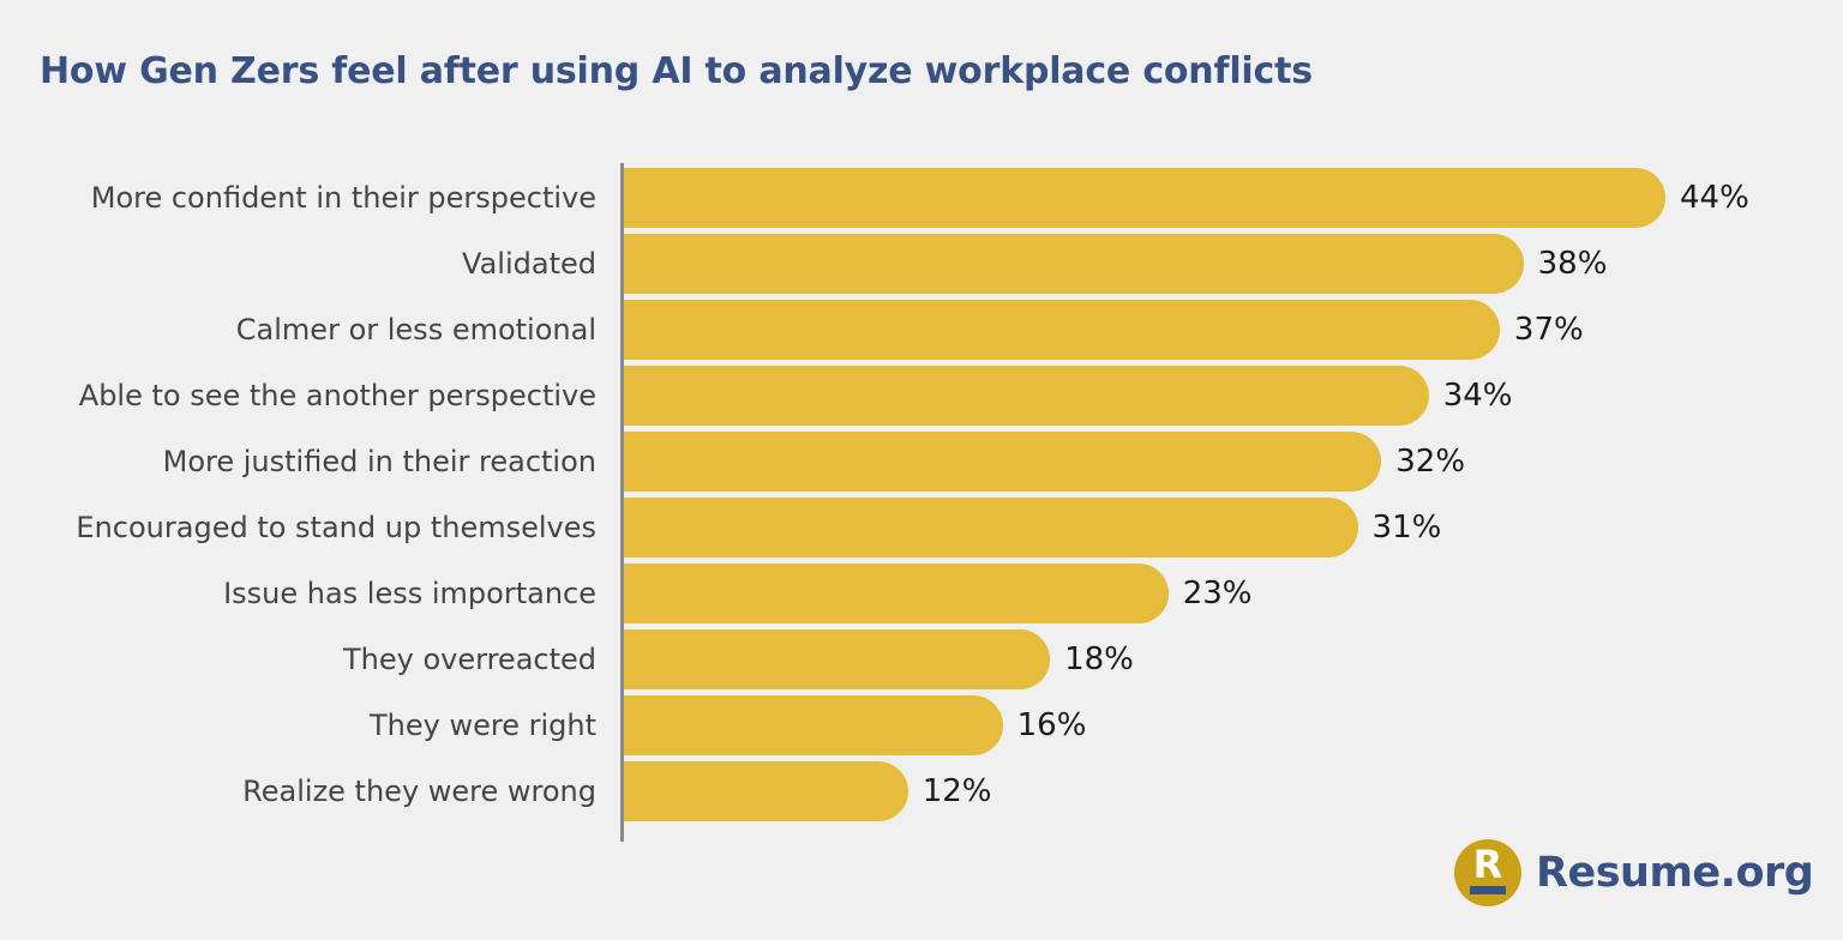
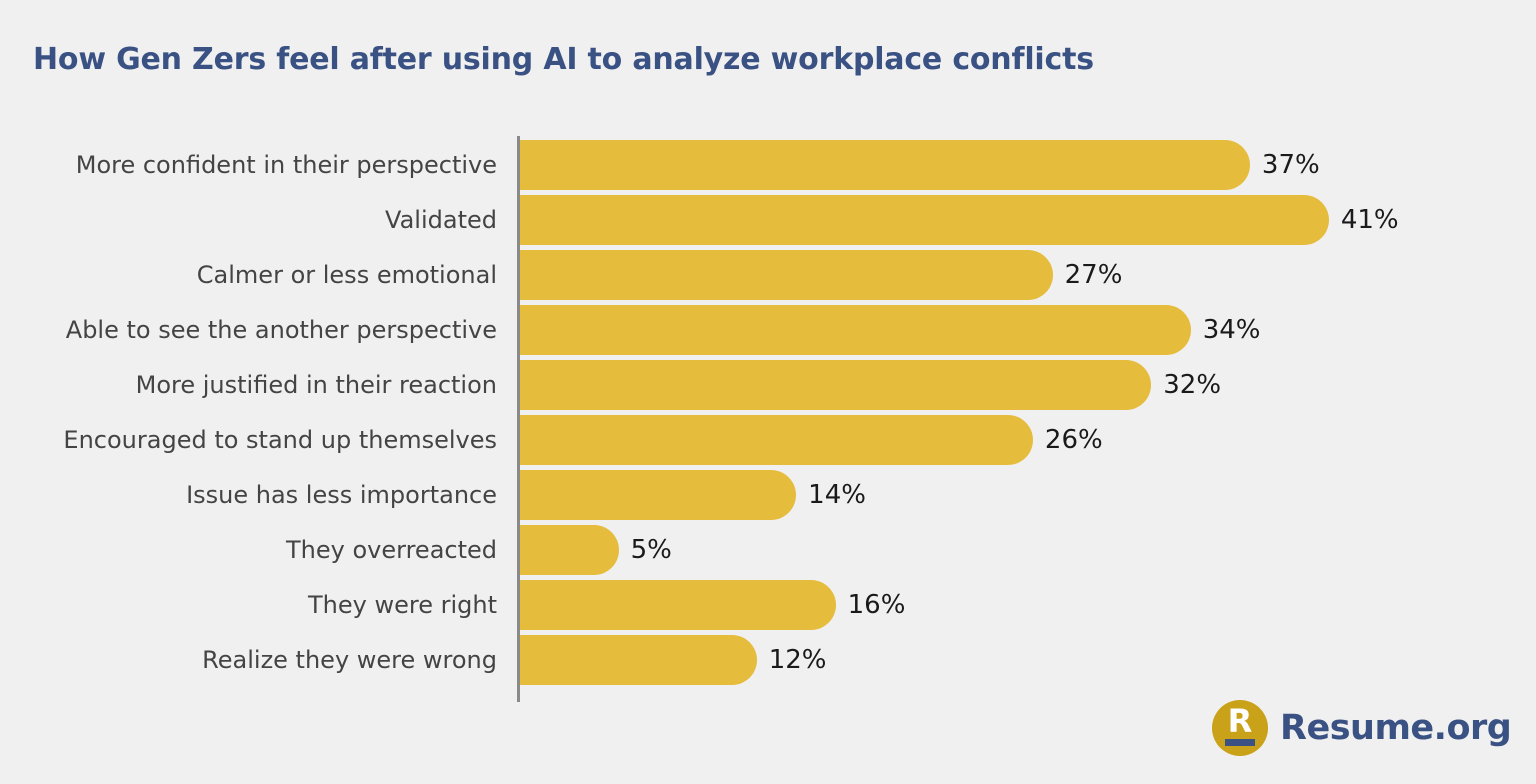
More confident in their perspective: 44% -> 37%
Validated: 38% -> 41%
Calmer or less emotional: 37% -> 27%
Encouraged to stand up themselves: 31% -> 26%
Issue has less importance: 23% -> 14%
They overreacted: 18% -> 5%
